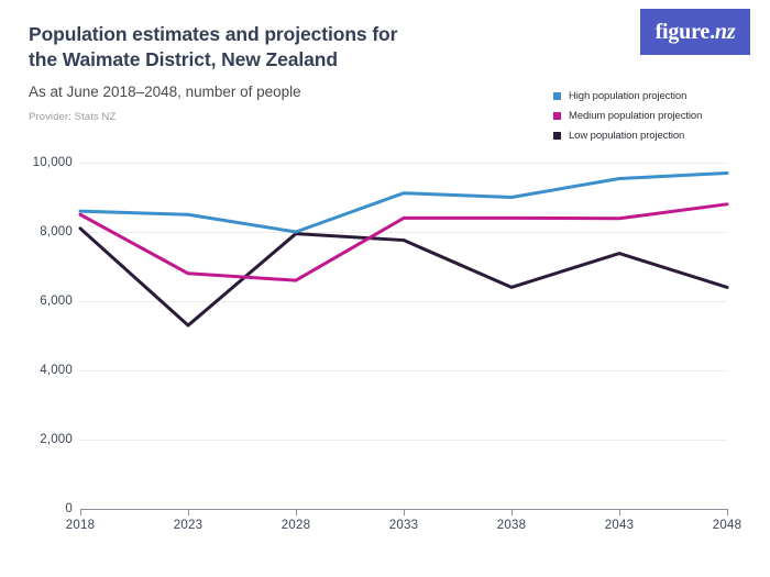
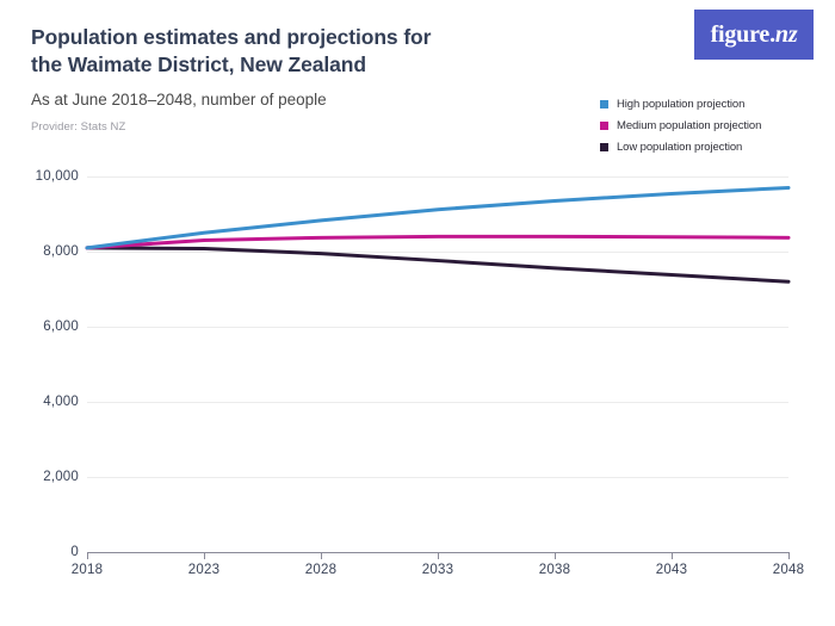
High population projection/2018: 8600 -> 8100
Medium population projection/2018: 8500 -> 8100
Medium population projection/2023: 6800 -> 8300
Low population projection/2023: 5300 -> 8100
High population projection/2028: 8000 -> 8800
Medium population projection/2028: 6600 -> 8400
High population projection/2038: 9000 -> 9400
Low population projection/2038: 6400 -> 7600
Medium population projection/2048: 8800 -> 8400
Low population projection/2048: 6400 -> 7200
